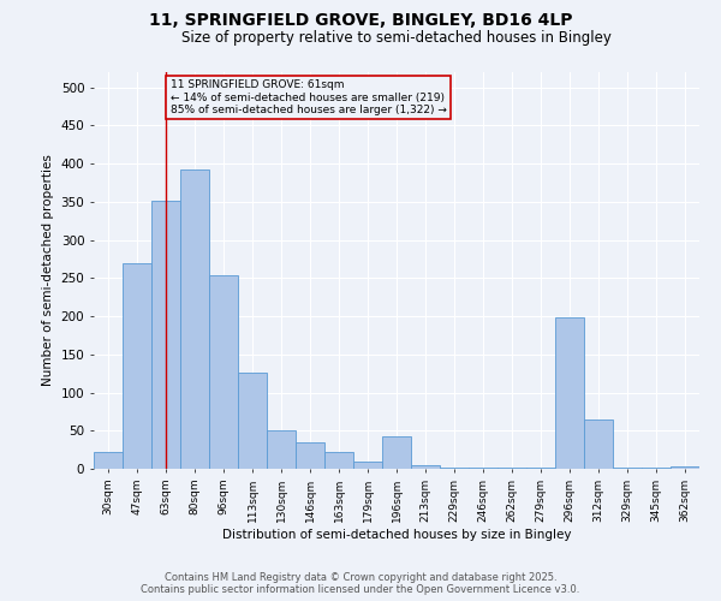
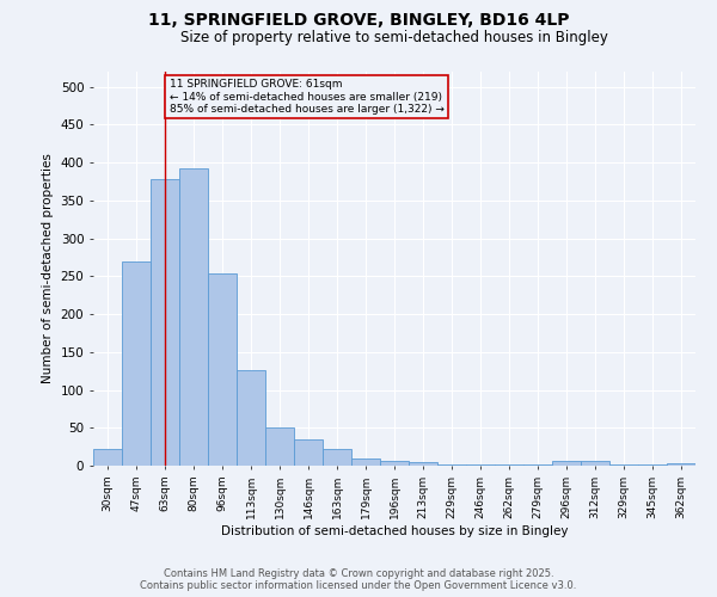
63sqm: 352 -> 378
196sqm: 42 -> 7
296sqm: 198 -> 6
312sqm: 64 -> 7
